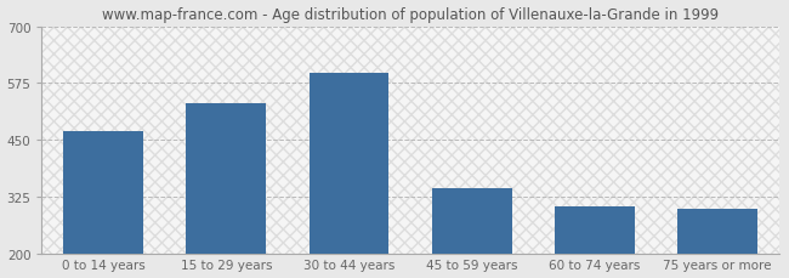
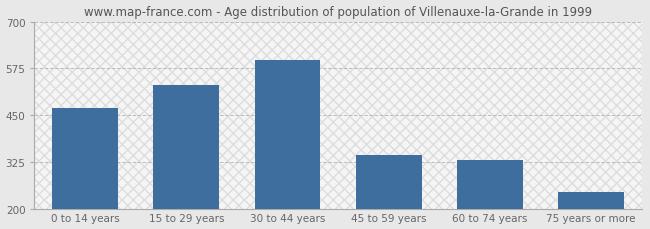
60 to 74 years: 305 -> 330
75 years or more: 300 -> 247
